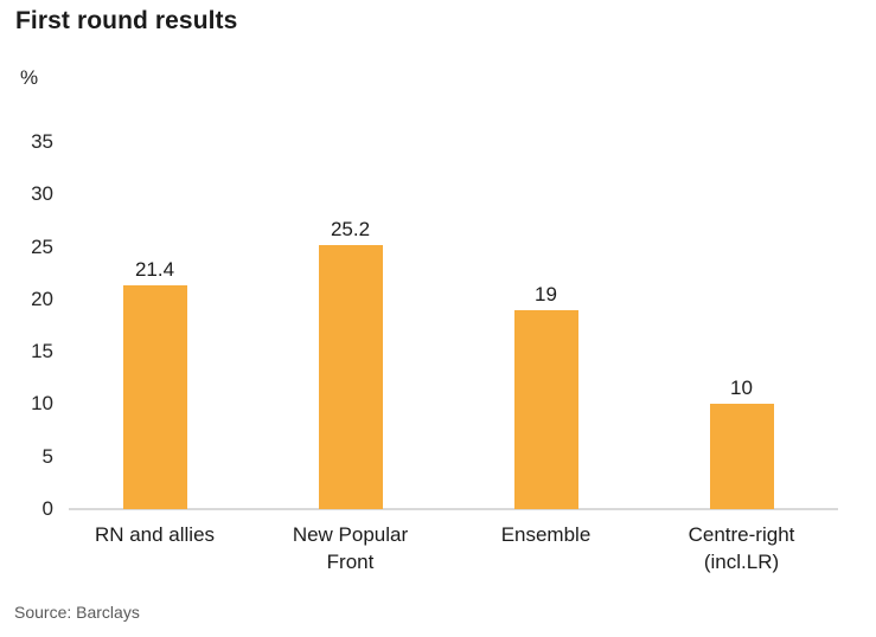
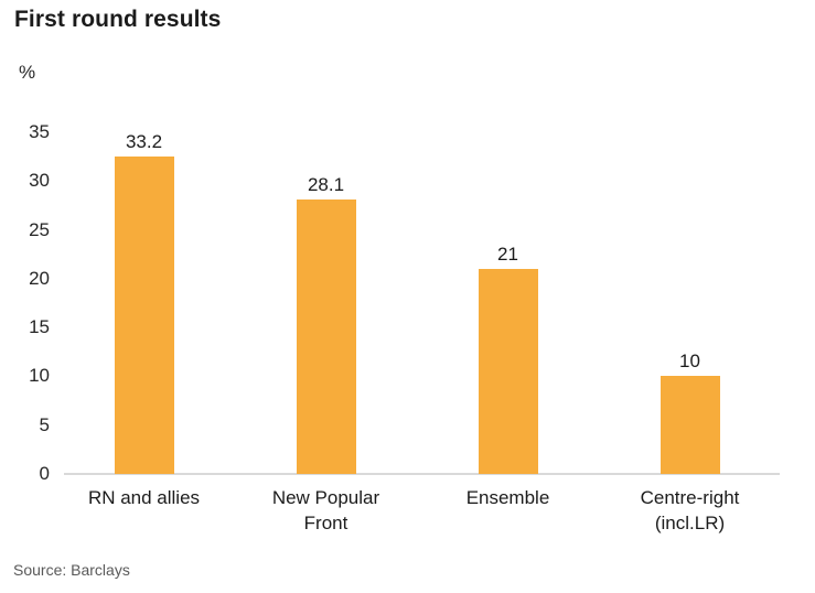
RN and allies: 21.4 -> 33.2
New Popular Front: 25.2 -> 28.1
Ensemble: 19 -> 21
